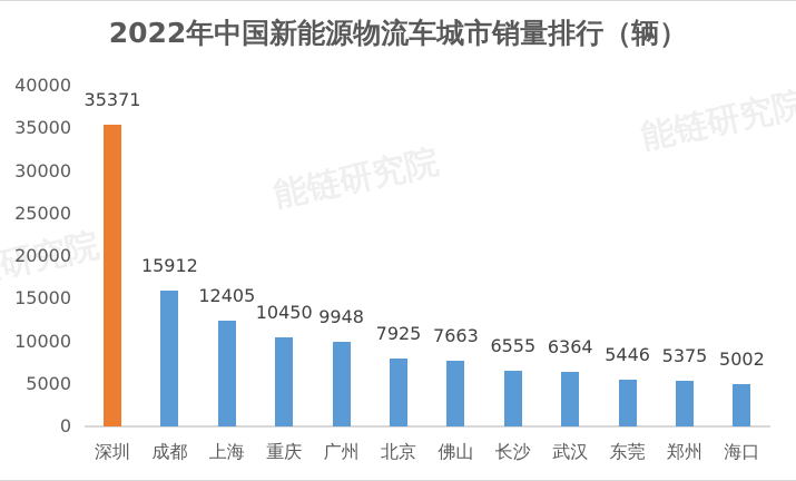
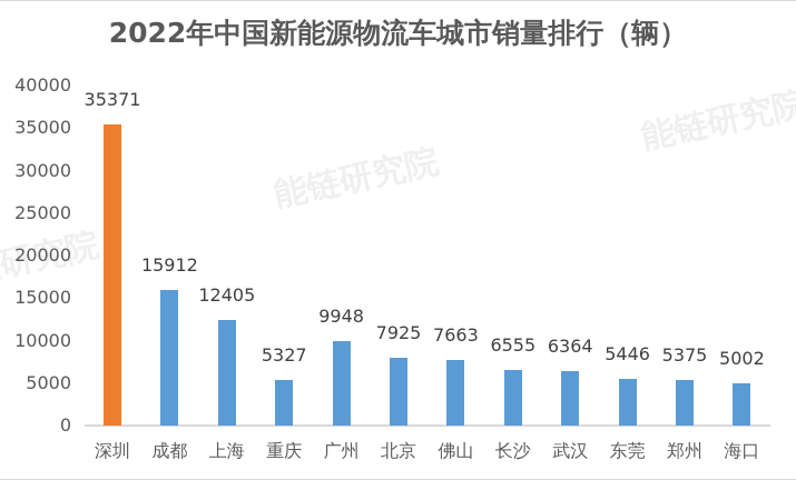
重庆: 10450 -> 5327
